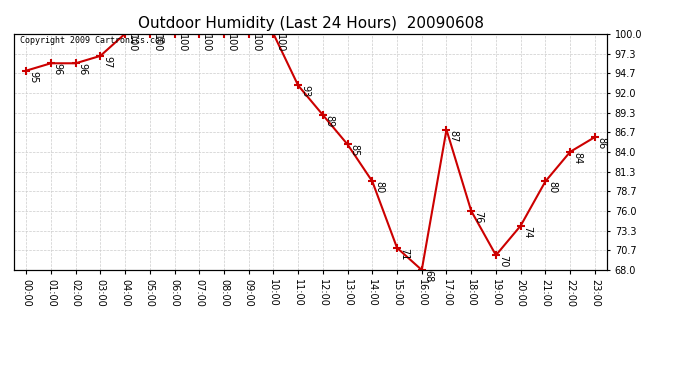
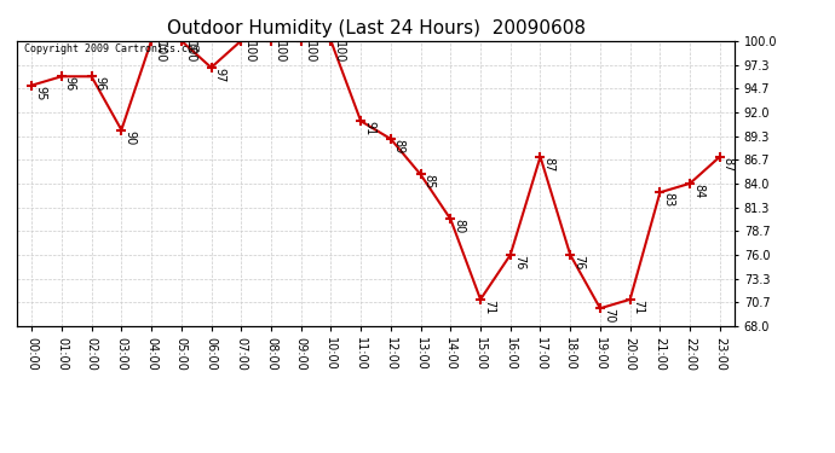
03:00: 97 -> 90
06:00: 100 -> 97
11:00: 93 -> 91
16:00: 68 -> 76
20:00: 74 -> 71
21:00: 80 -> 83
23:00: 86 -> 87
